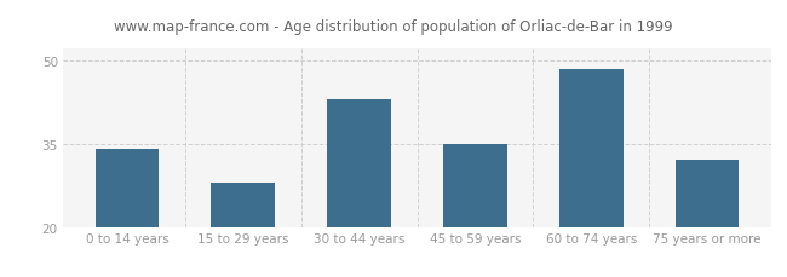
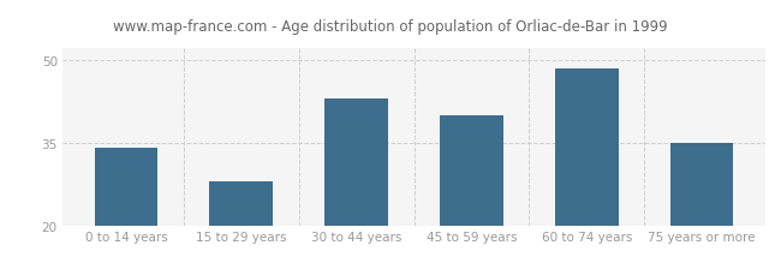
45 to 59 years: 35.0 -> 40.0
75 years or more: 32.0 -> 35.0
